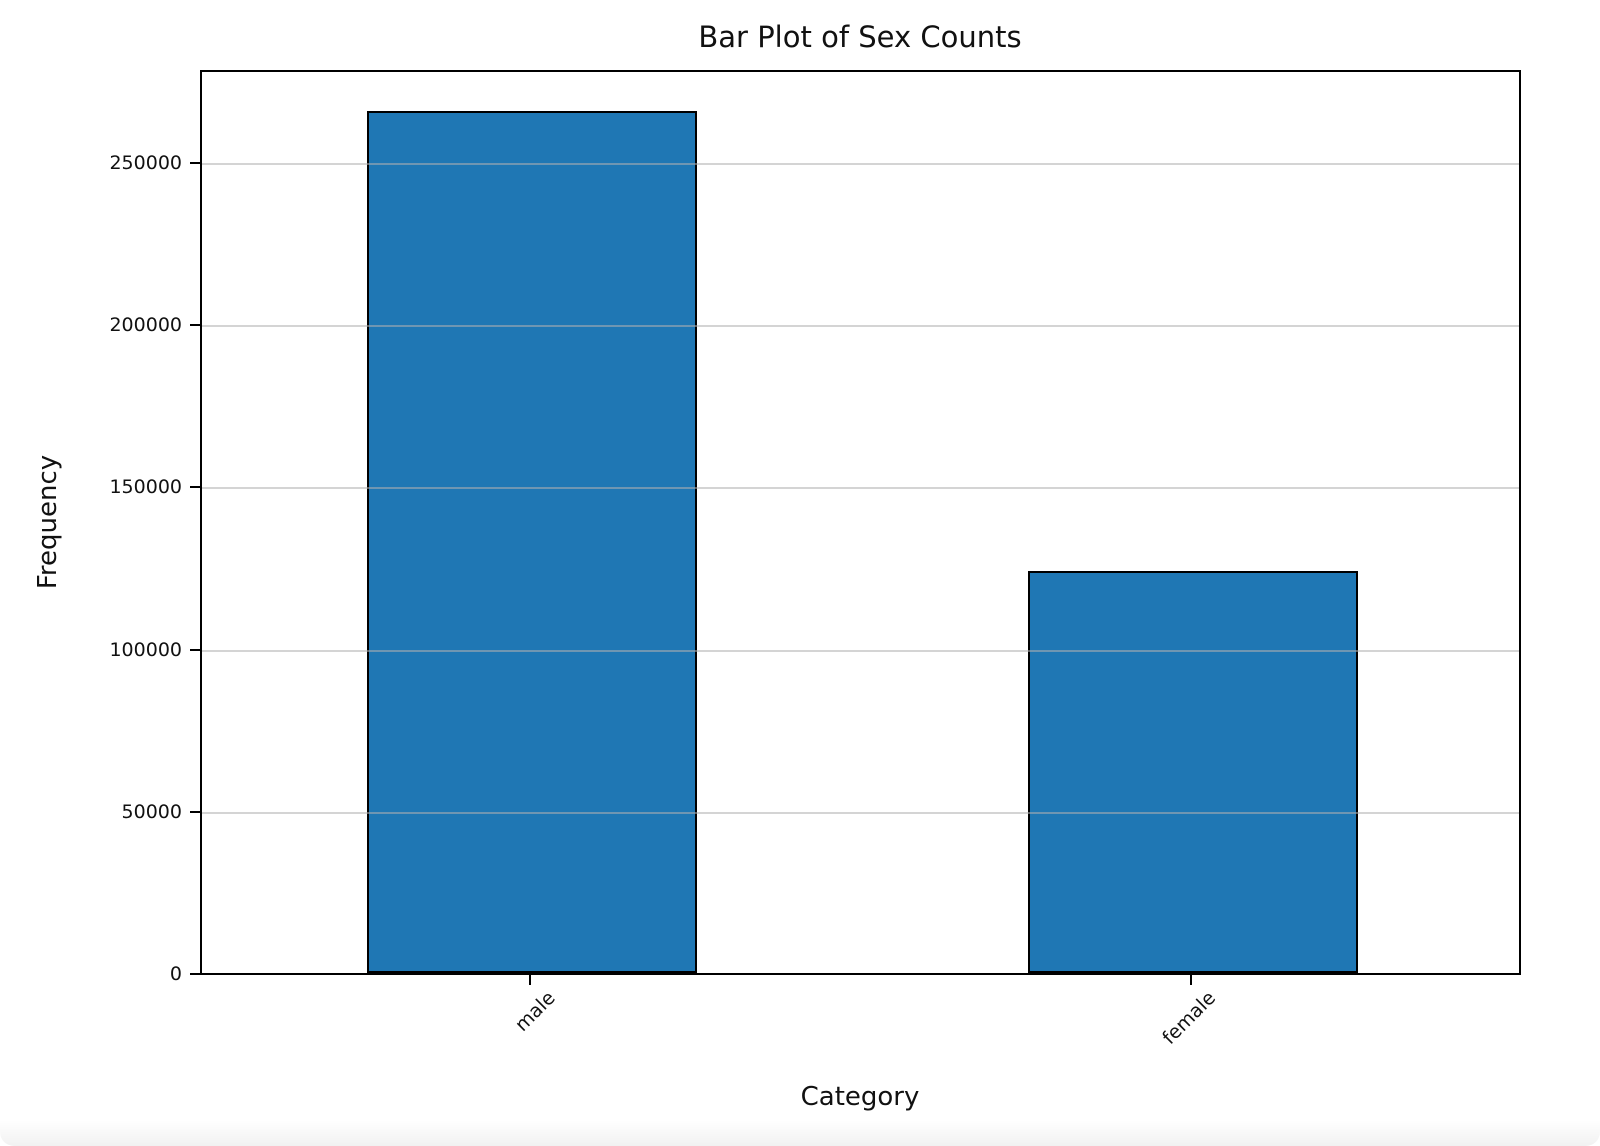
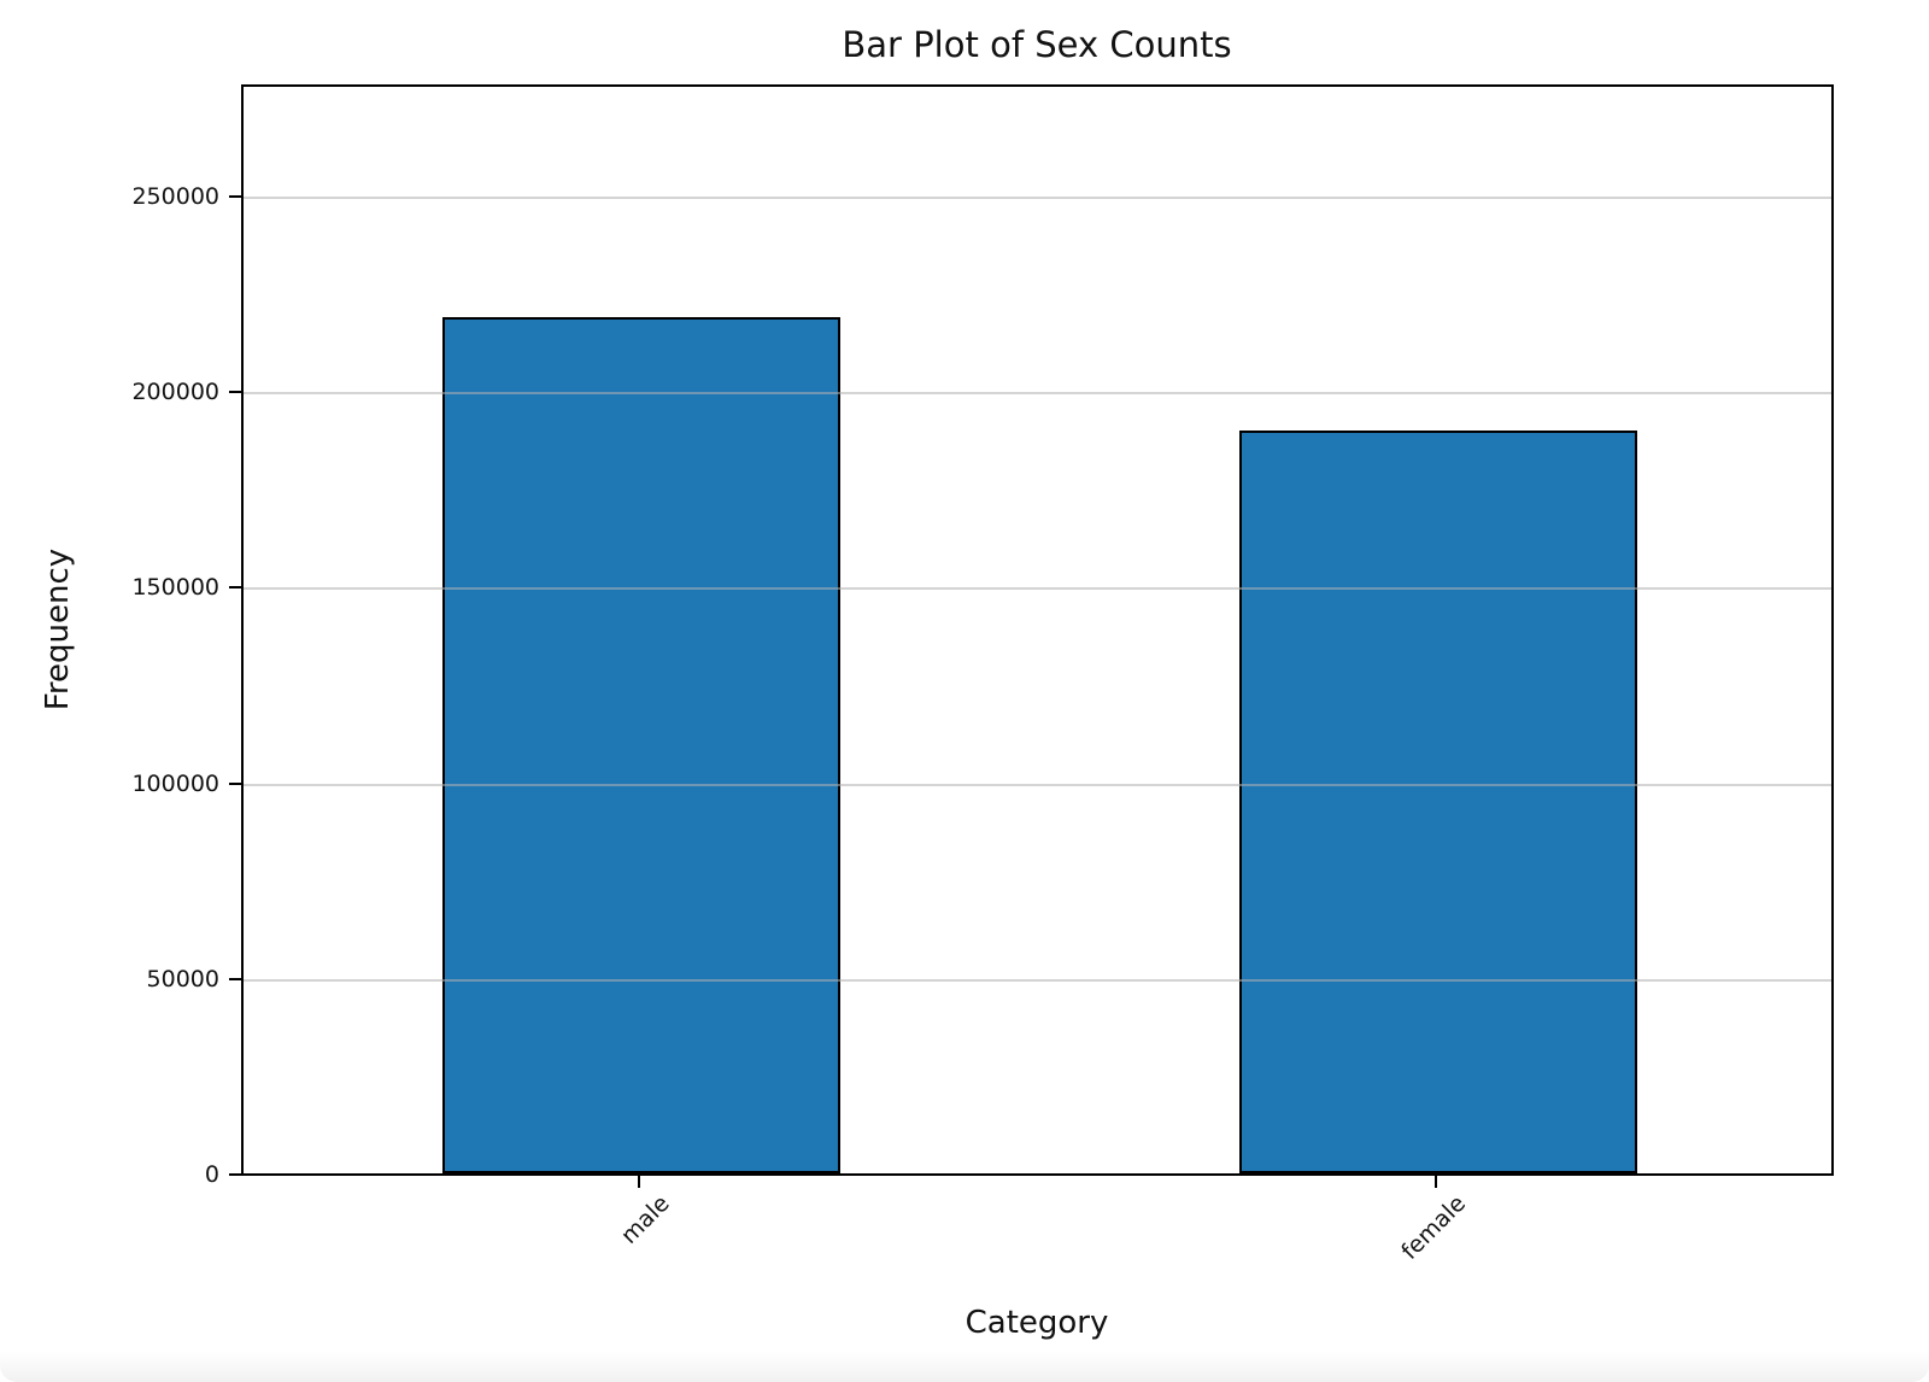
male: 266000 -> 219000
female: 124000 -> 190000
